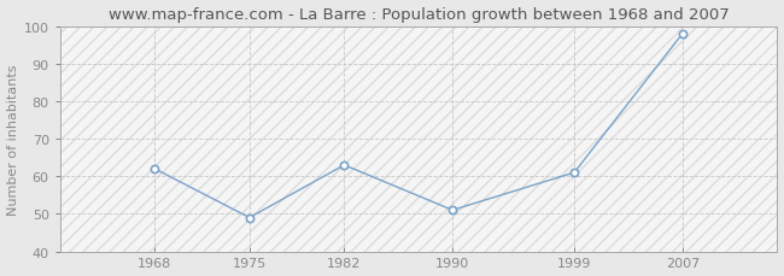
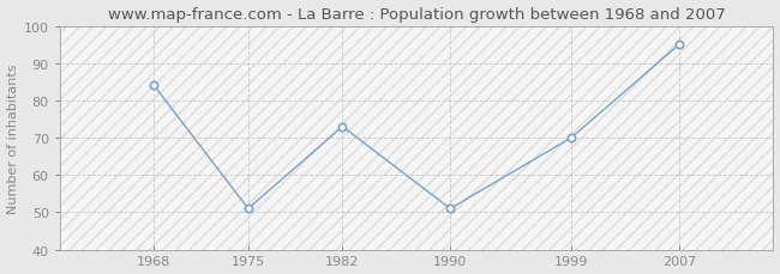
1968: 62 -> 84
1975: 49 -> 51
1982: 63 -> 73
1999: 61 -> 70
2007: 98 -> 95
